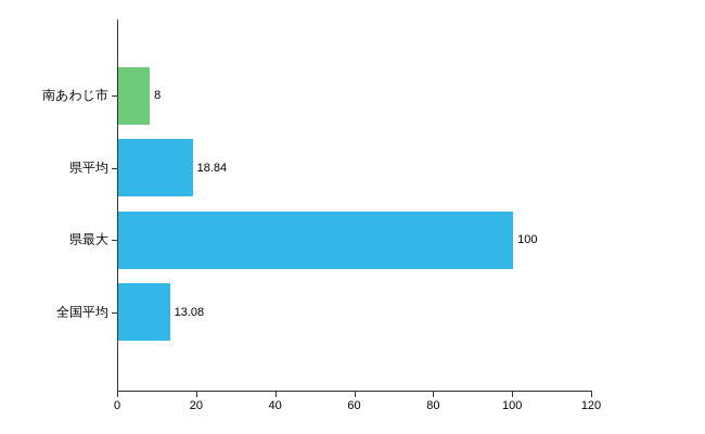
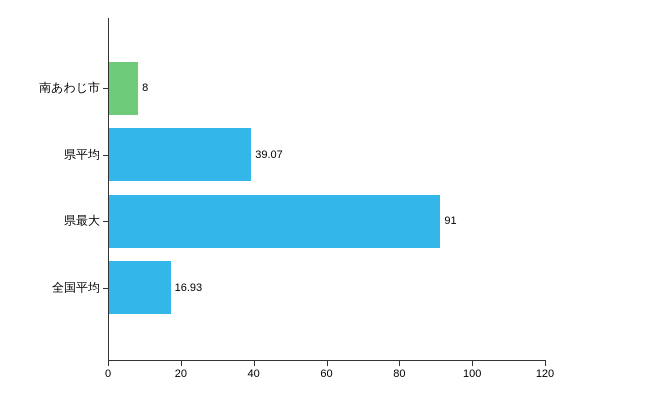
県平均: 18.84 -> 39.07
県最大: 100 -> 91
全国平均: 13.08 -> 16.93
